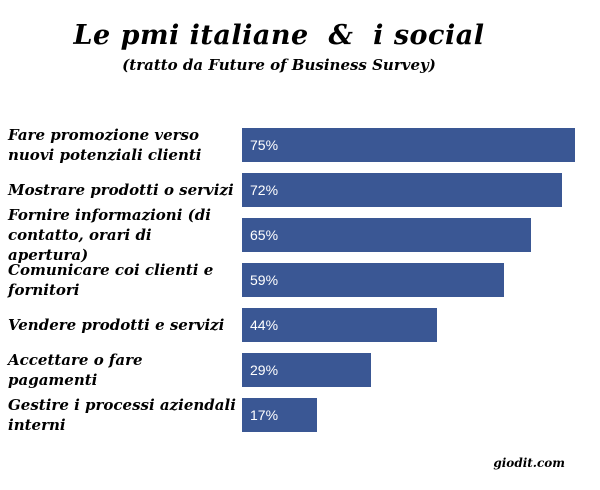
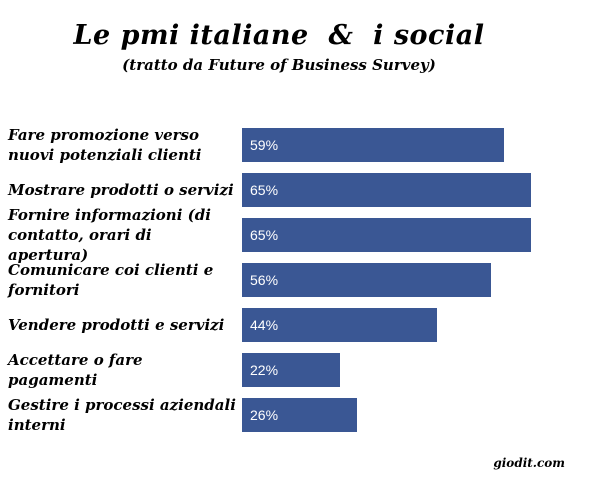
Fare promozione verso nuovi potenziali clienti: 75% -> 59%
Mostrare prodotti o servizi: 72% -> 65%
Comunicare coi clienti e fornitori: 59% -> 56%
Accettare o fare pagamenti: 29% -> 22%
Gestire i processi aziendali interni: 17% -> 26%
